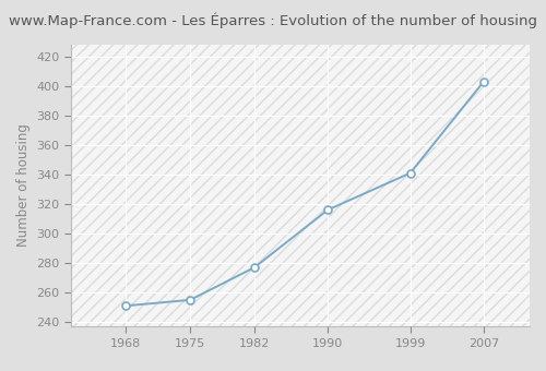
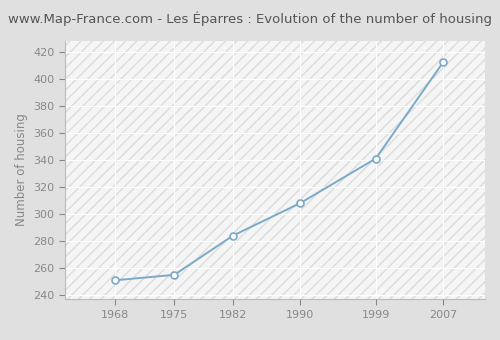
1982: 277 -> 284
1990: 316 -> 308
2007: 403 -> 412
